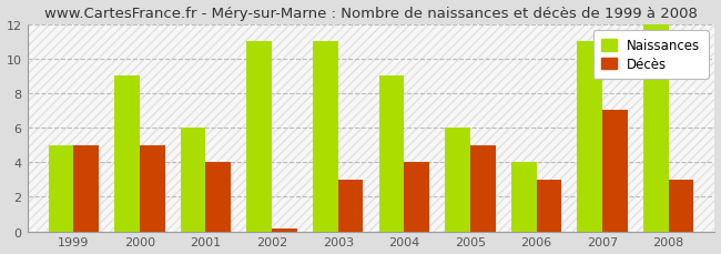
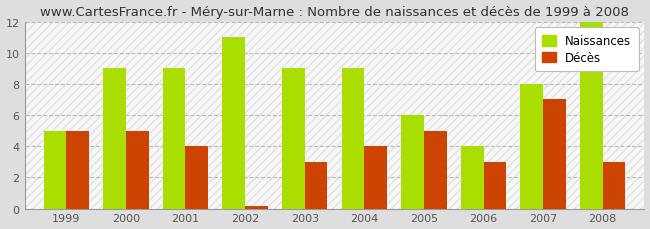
Naissances/2001: 6 -> 9
Naissances/2003: 11 -> 9
Naissances/2007: 11 -> 8
